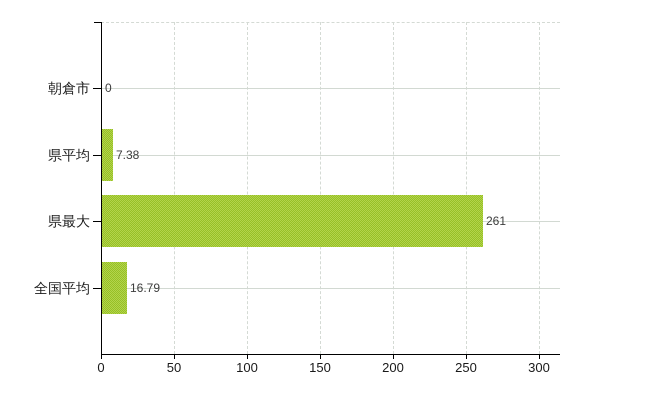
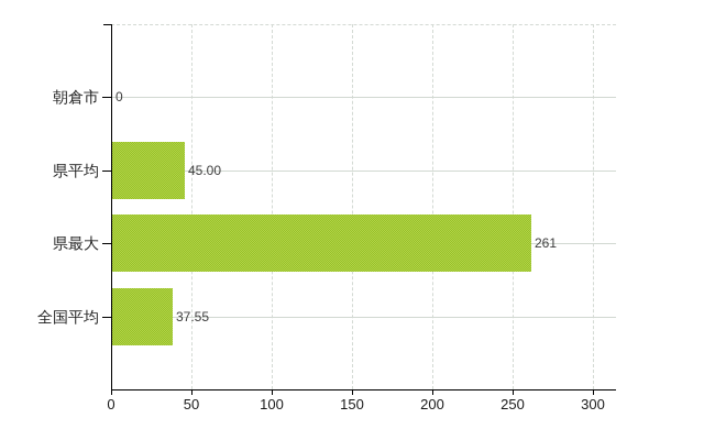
県平均: 7.38 -> 45.00
全国平均: 16.79 -> 37.55
